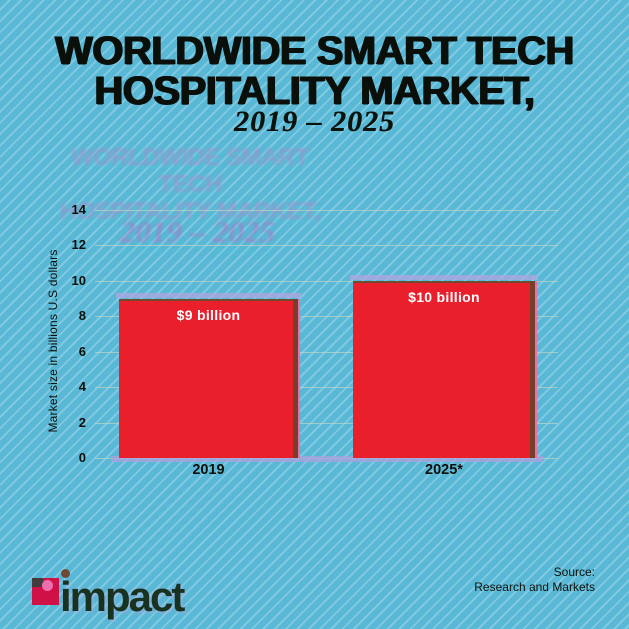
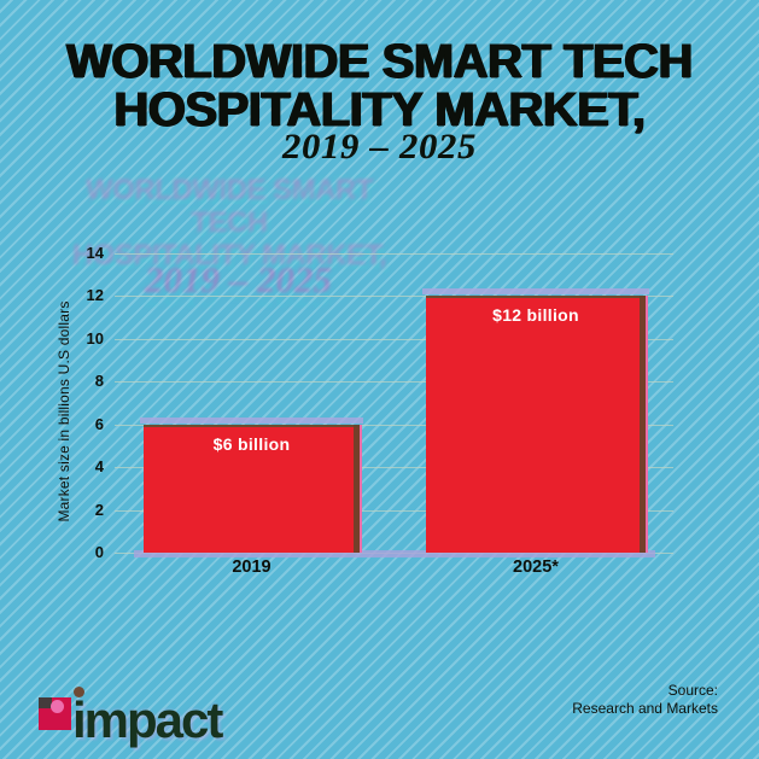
2019: $9 -> $6
2025*: $10 -> $12
